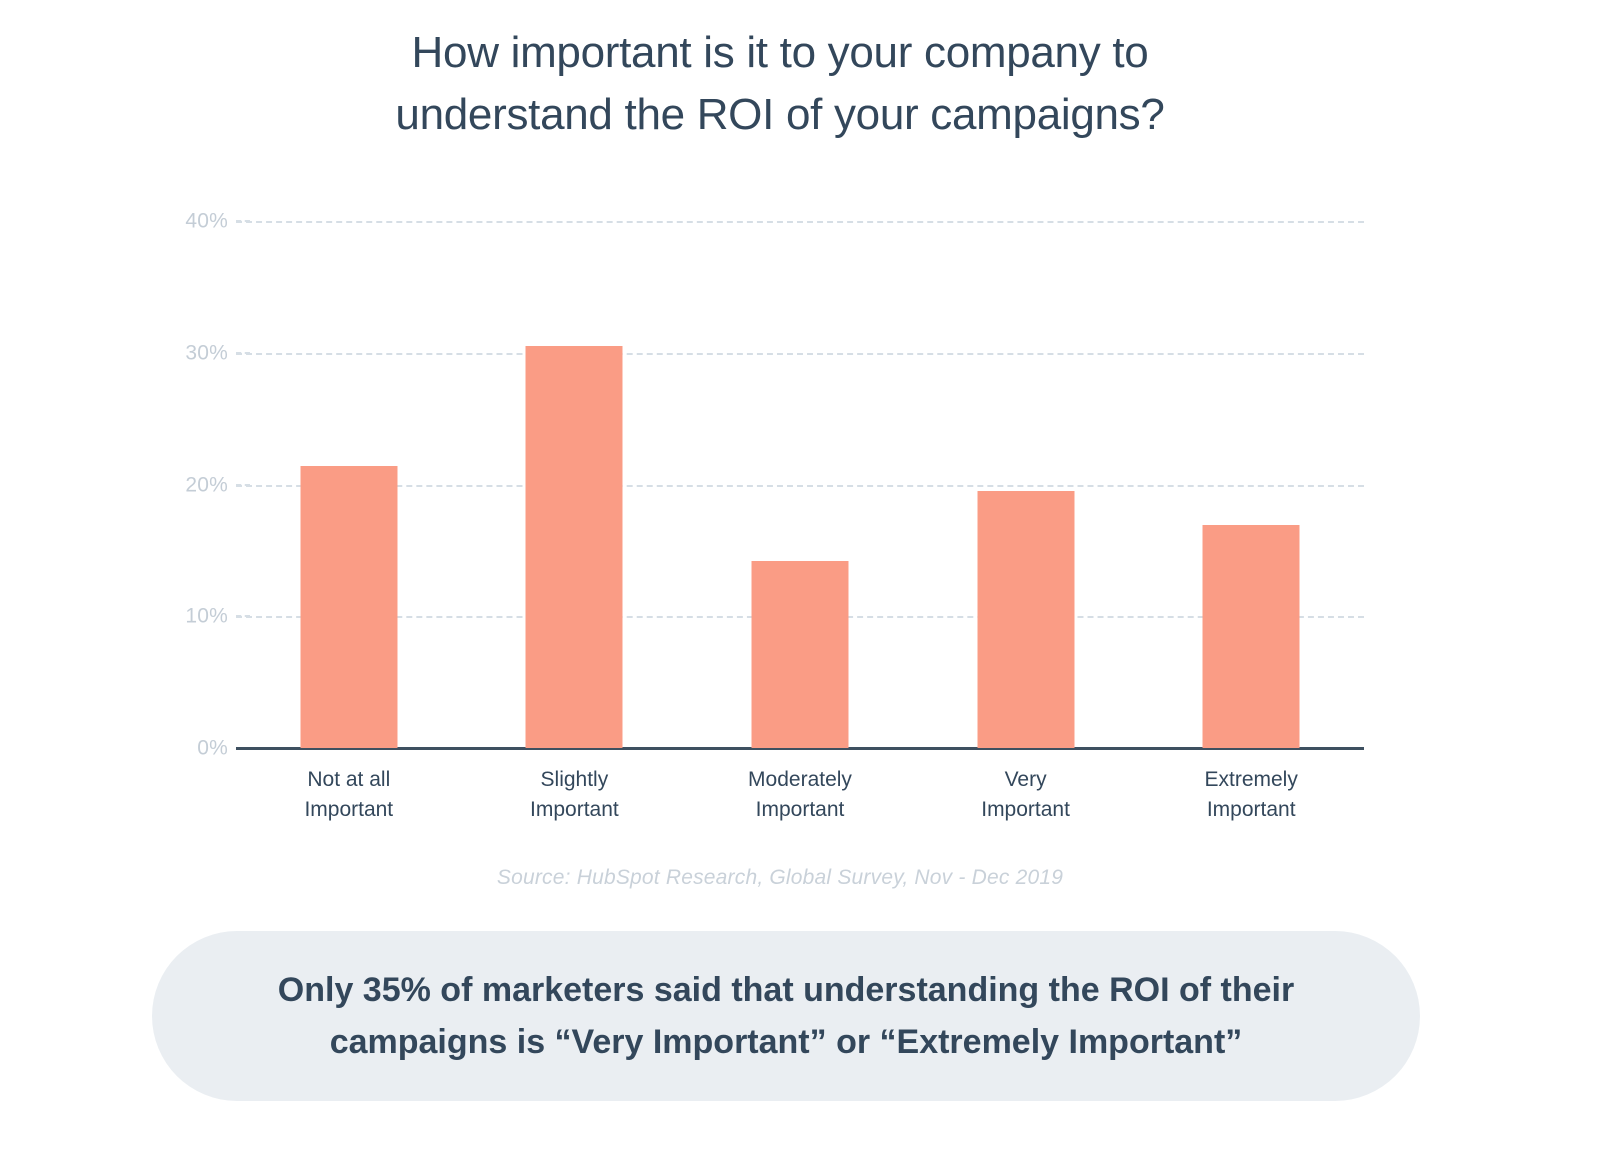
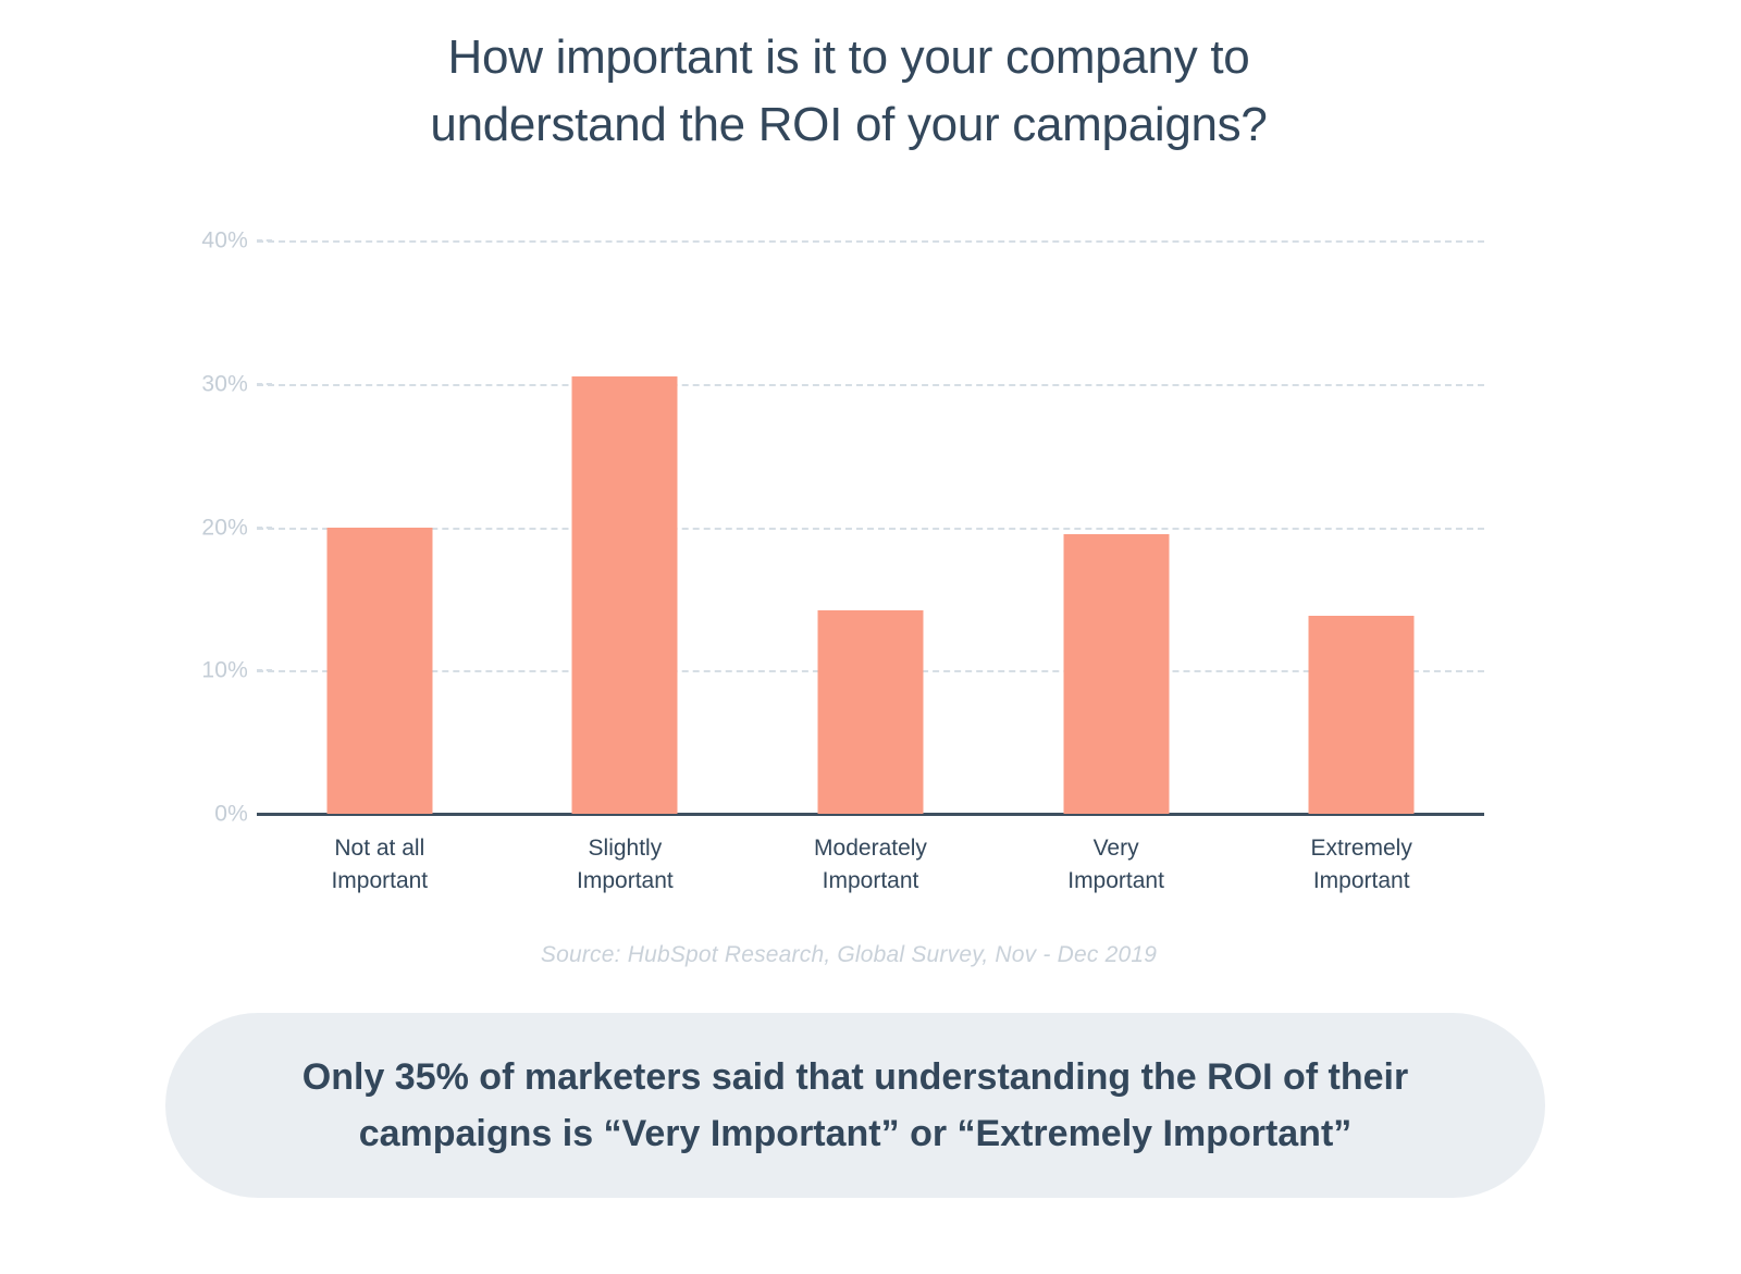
Not at all Important: 21.4% -> 20.0%
Extremely Important: 16.9% -> 13.8%
